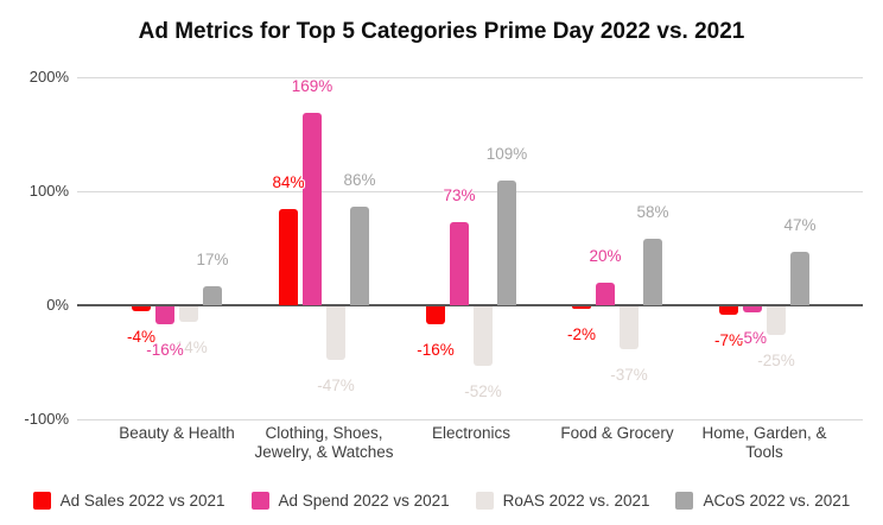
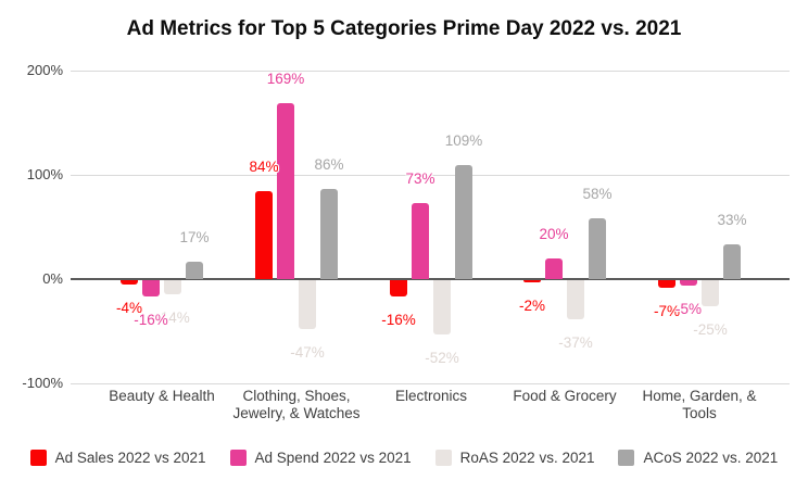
ACoS 2022 vs. 2021/Home, Garden, & Tools: 47% -> 33%
